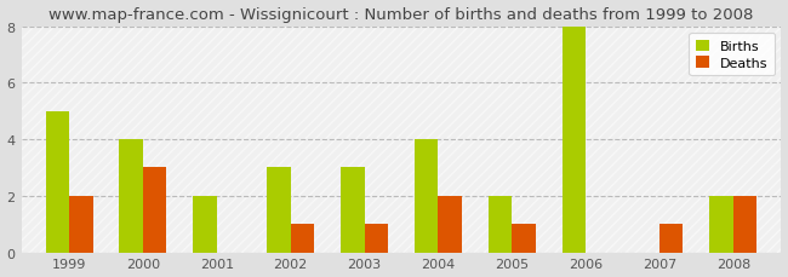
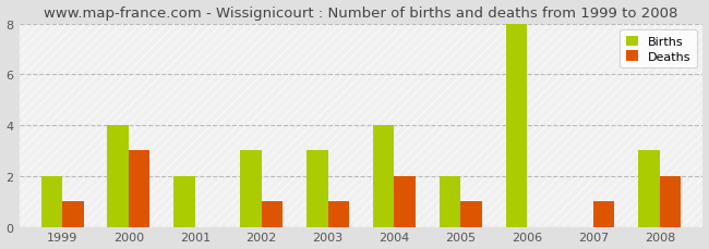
Births/1999: 5 -> 2
Deaths/1999: 2 -> 1
Births/2008: 2 -> 3
